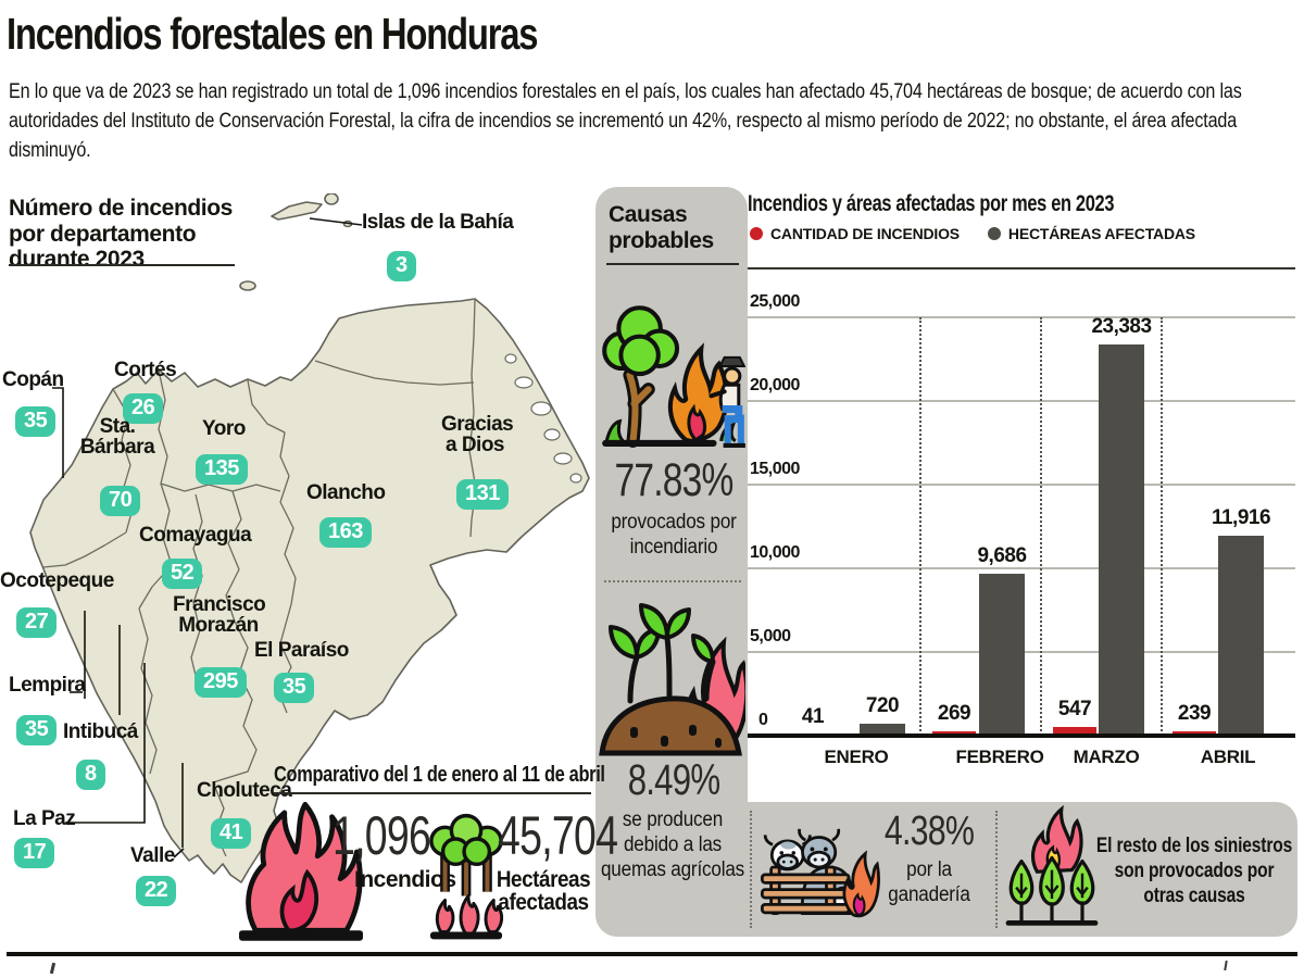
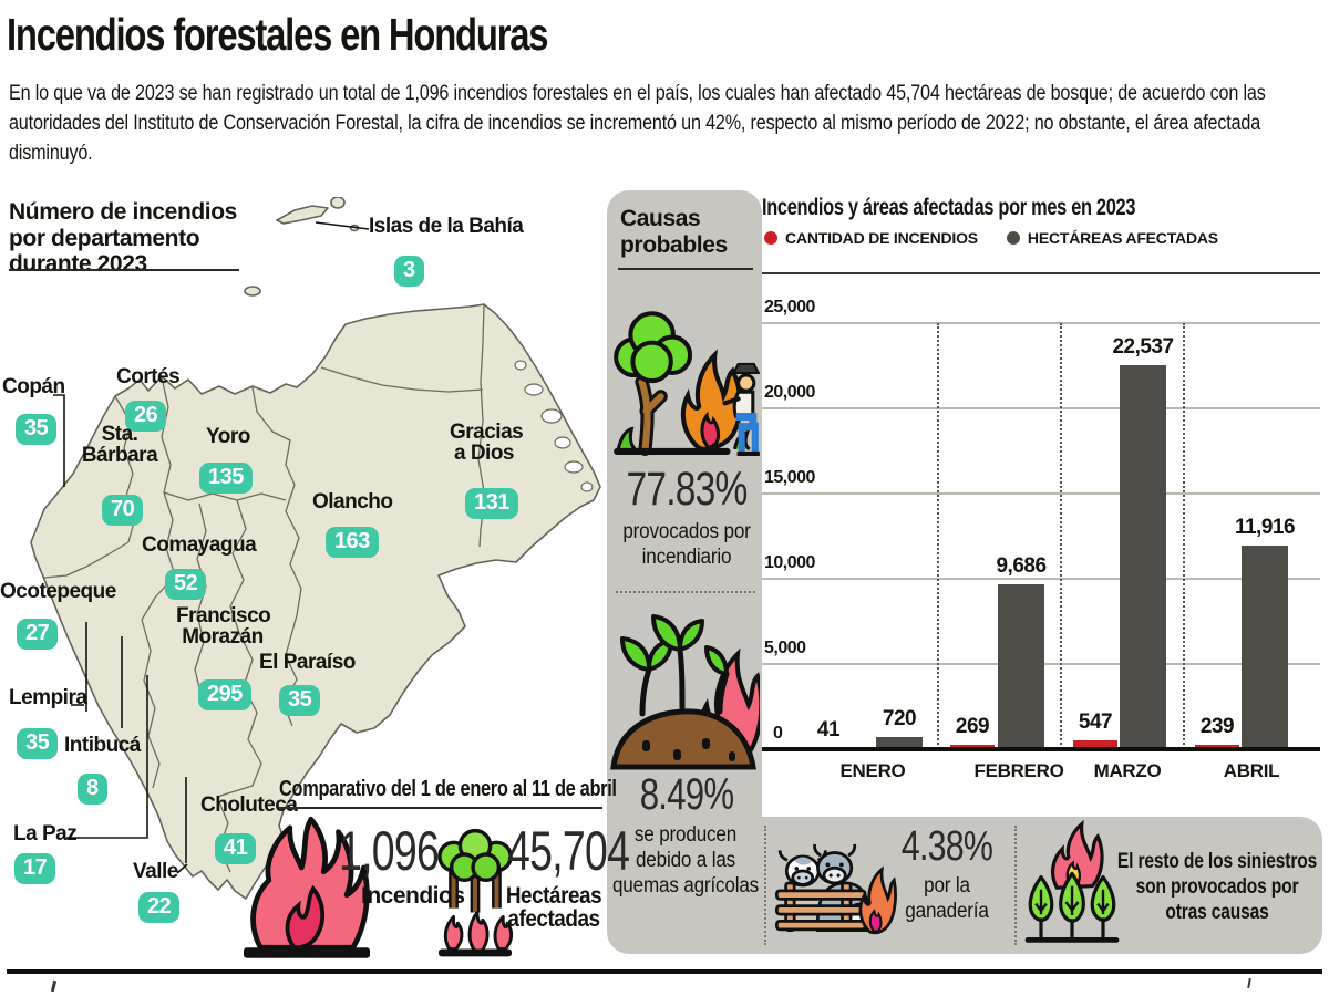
HECTÁREAS AFECTADAS/MARZO: 23,383 -> 22,537
